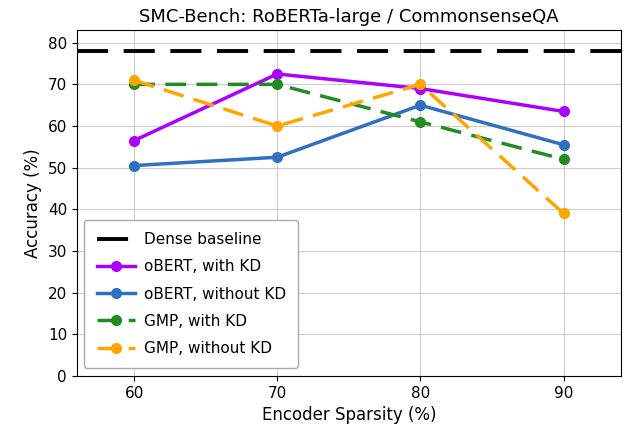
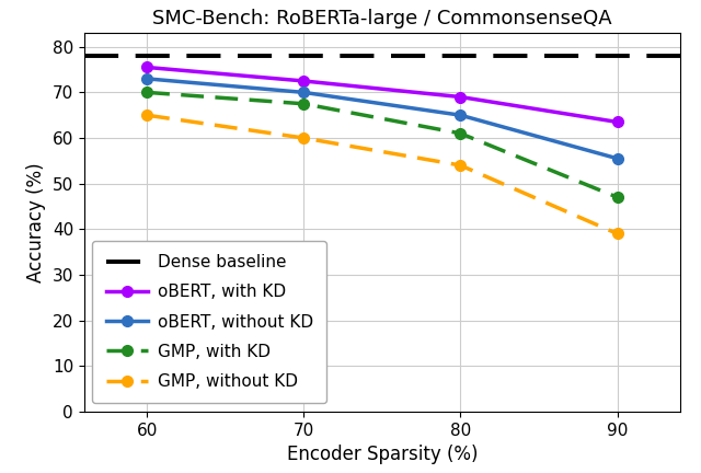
oBERT, with KD/60: 56.5 -> 75.5
oBERT, without KD/60: 50.5 -> 73.0
GMP, without KD/60: 71 -> 65
oBERT, without KD/70: 52.5 -> 70.0
GMP, with KD/70: 70.0 -> 67.5
GMP, without KD/80: 70 -> 54
GMP, with KD/90: 52.0 -> 47.0
